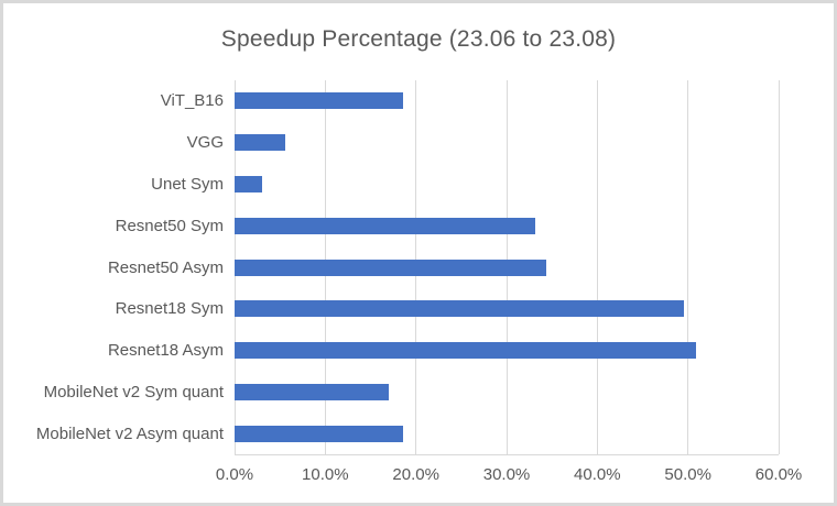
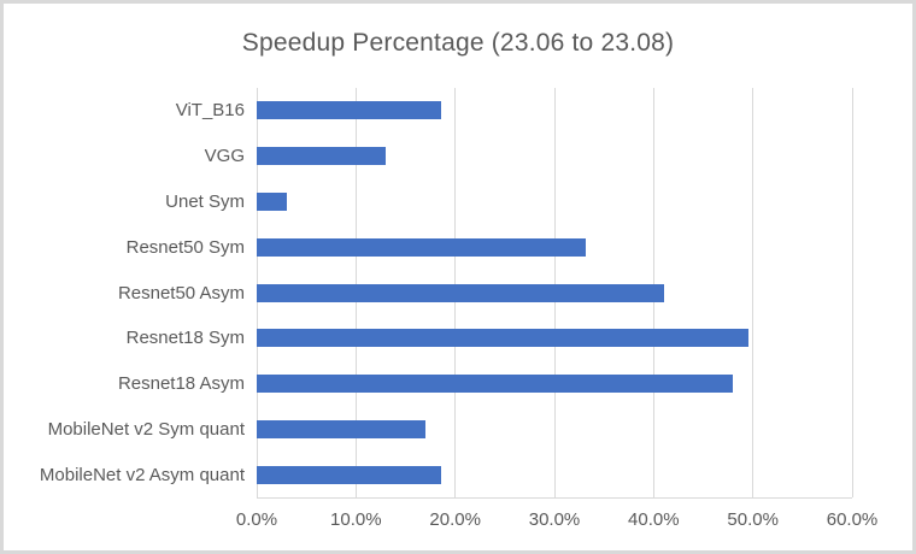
VGG: 6% -> 13%
Resnet50 Asym: 34% -> 41%
Resnet18 Asym: 51% -> 48%
